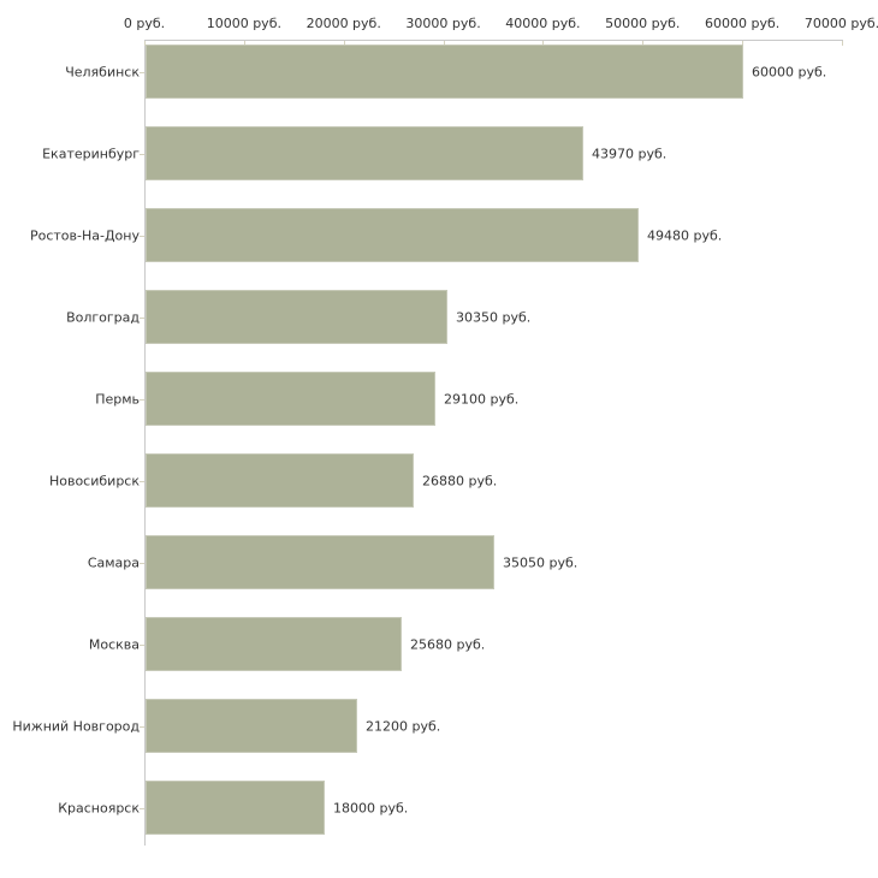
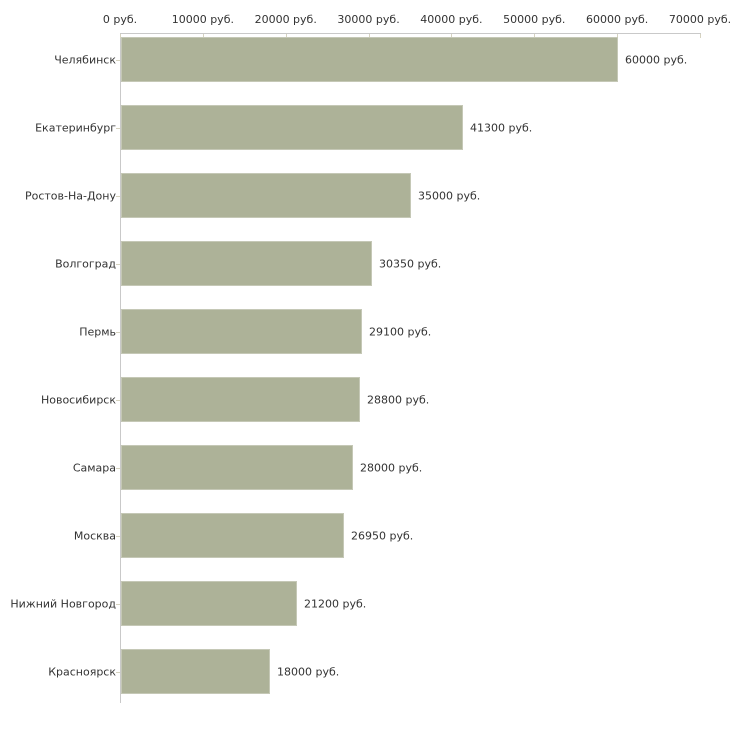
Екатеринбург: 43970 -> 41300
Ростов-На-Дону: 49480 -> 35000
Новосибирск: 26880 -> 28800
Самара: 35050 -> 28000
Москва: 25680 -> 26950
